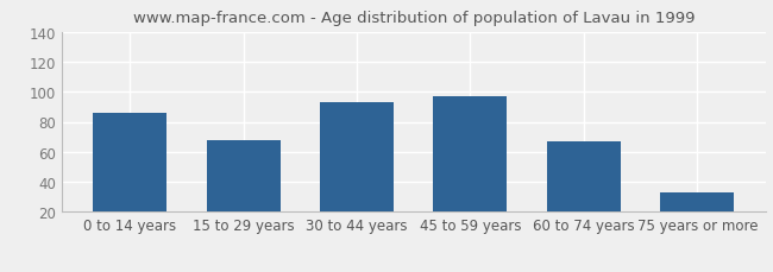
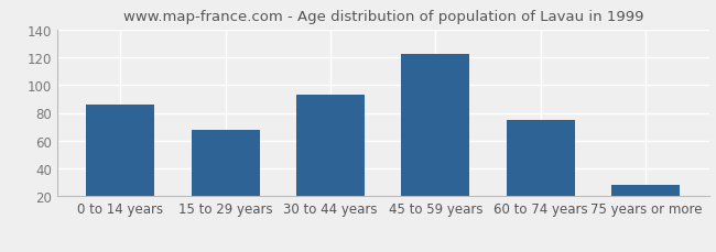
45 to 59 years: 97 -> 122
60 to 74 years: 67 -> 75
75 years or more: 33 -> 28
